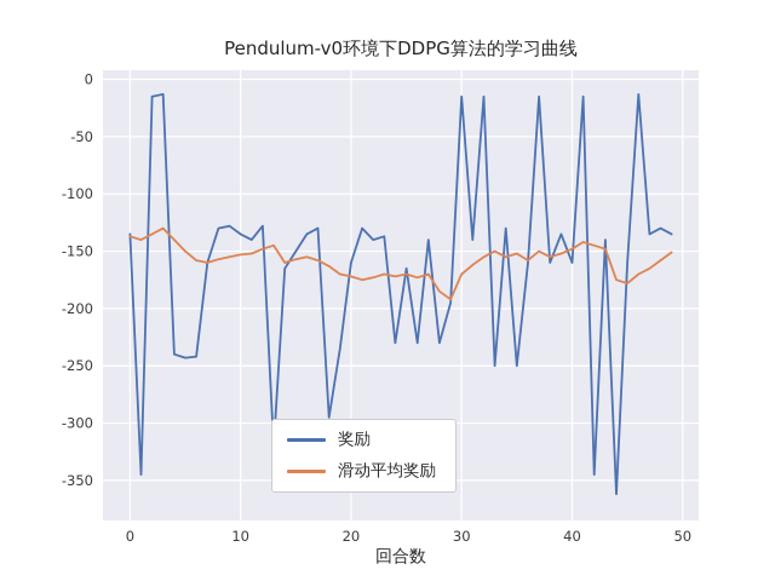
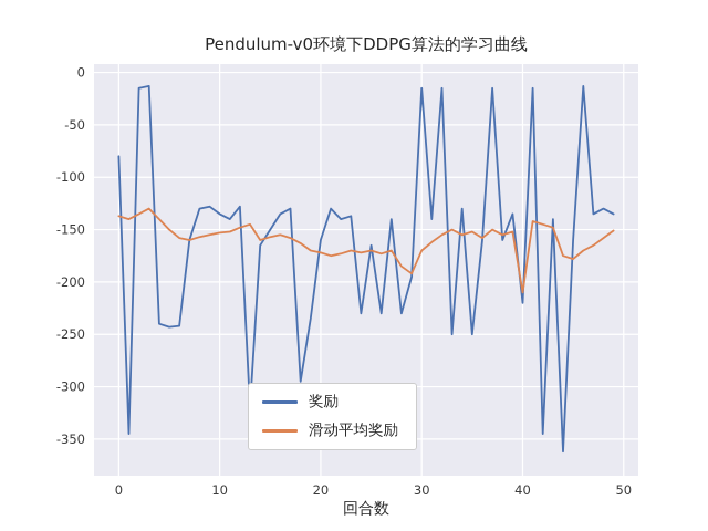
奖励/0: -140 -> -80
奖励/40: -160 -> -220
滑动平均奖励/40: -150 -> -210
